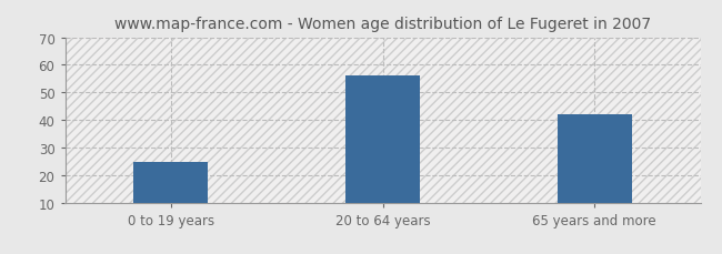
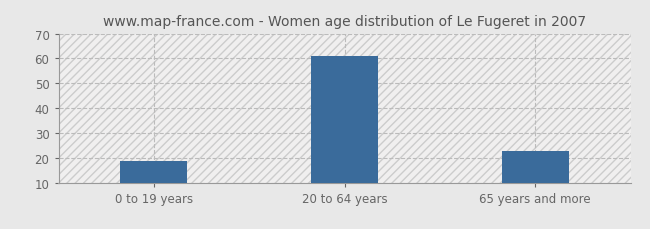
0 to 19 years: 25 -> 19
20 to 64 years: 56 -> 61
65 years and more: 42 -> 23
